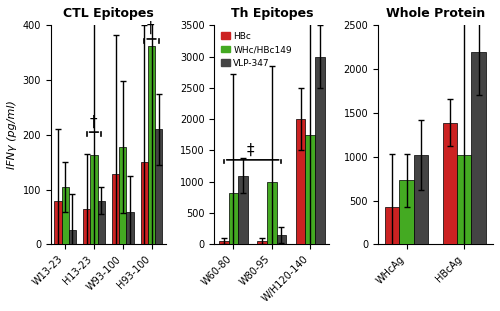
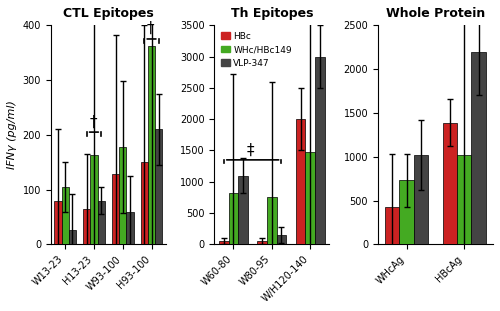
Th Epitopes/WHc/HBc149/W80-95: 1000 -> 750
Th Epitopes/WHc/HBc149/W/H120-140: 1740 -> 1470
